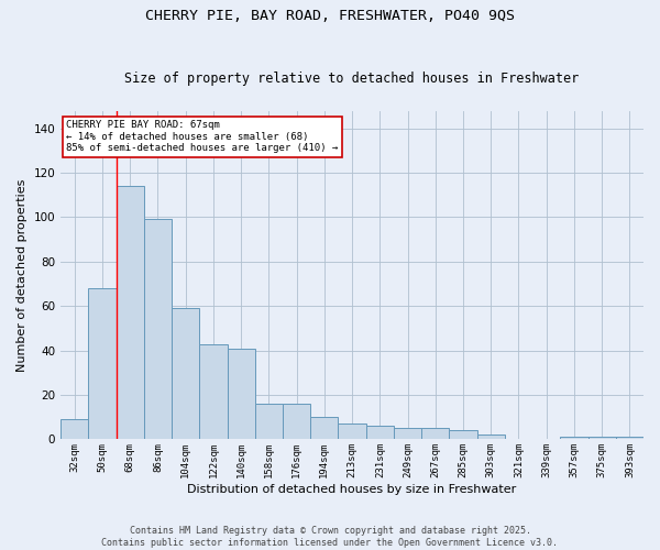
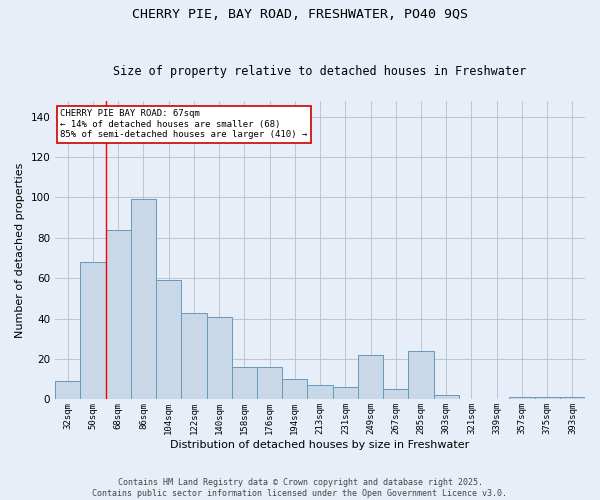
68sqm: 114 -> 84
249sqm: 5 -> 22
285sqm: 4 -> 24
